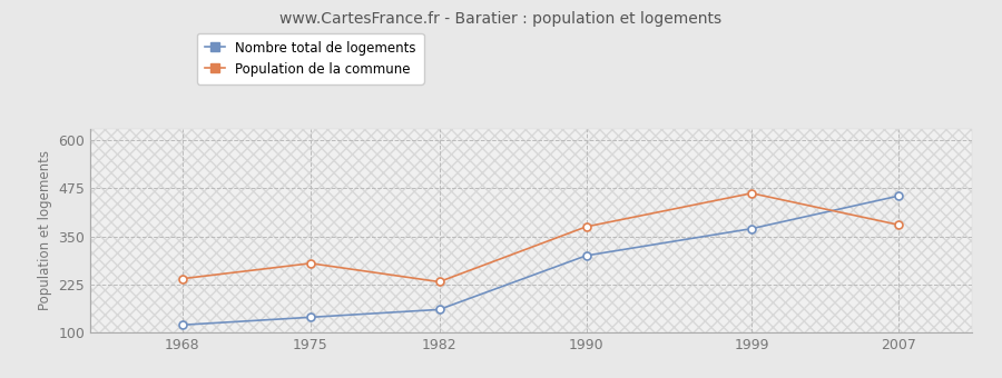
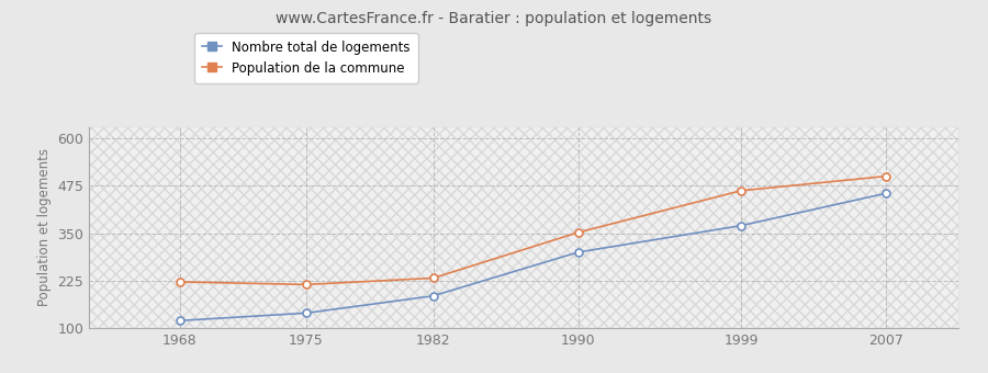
Population de la commune/1968: 240 -> 222
Population de la commune/1975: 280 -> 215
Nombre total de logements/1982: 160 -> 185
Population de la commune/1990: 375 -> 352
Population de la commune/2007: 380 -> 500
